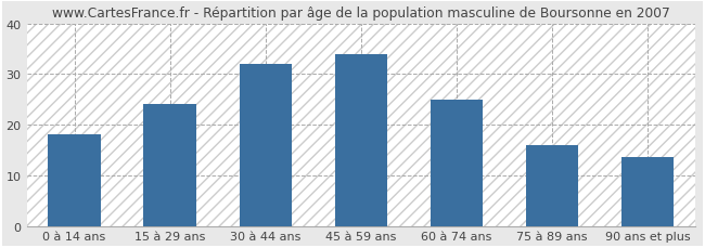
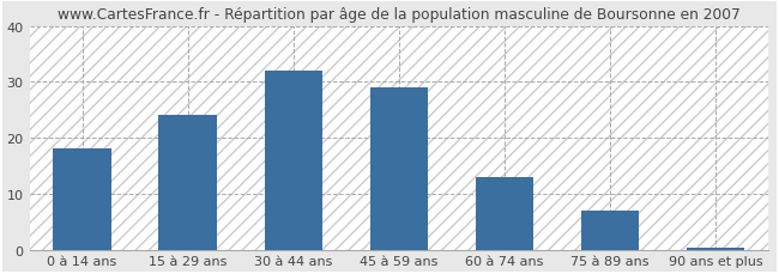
45 à 59 ans: 34.0 -> 29.0
60 à 74 ans: 25.0 -> 13.0
75 à 89 ans: 16.0 -> 7.0
90 ans et plus: 13.5 -> 0.4
